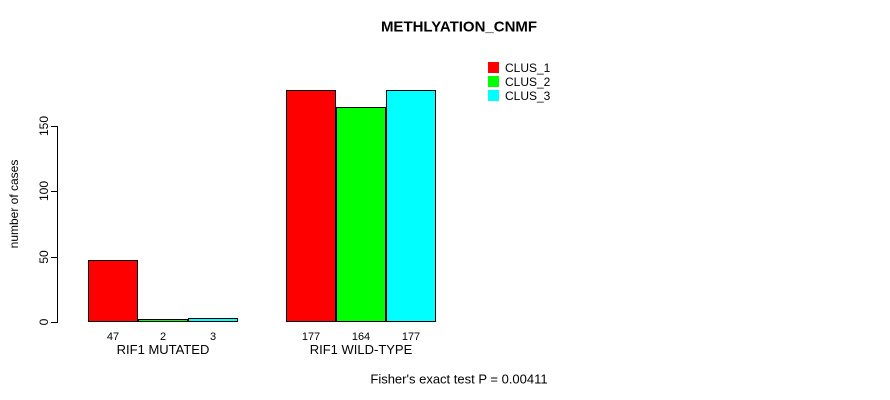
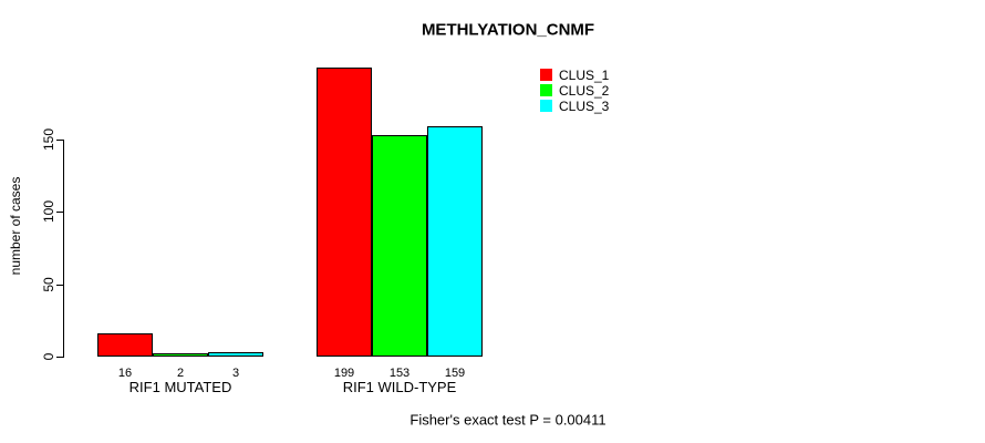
CLUS_1/RIF1 MUTATED: 47 -> 16
CLUS_1/RIF1 WILD-TYPE: 177 -> 199
CLUS_2/RIF1 WILD-TYPE: 164 -> 153
CLUS_3/RIF1 WILD-TYPE: 177 -> 159
